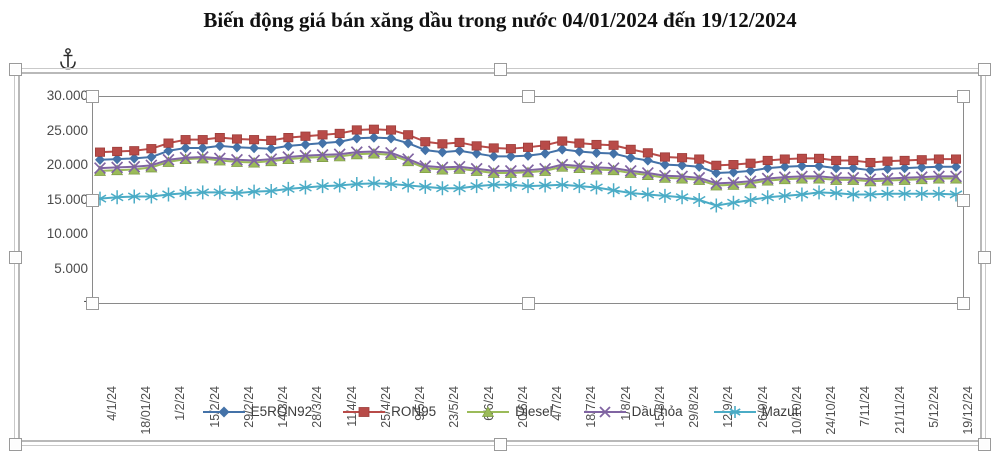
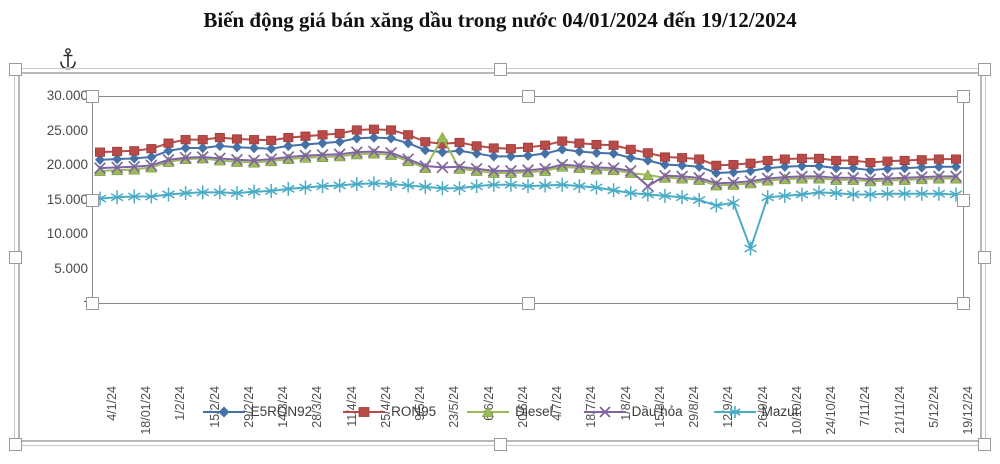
Diesel/23/5/24: 19000 -> 24000
Dầu hỏa/15/8/24: 19000 -> 17000
Mazut/26/9/24: 15000 -> 8000
